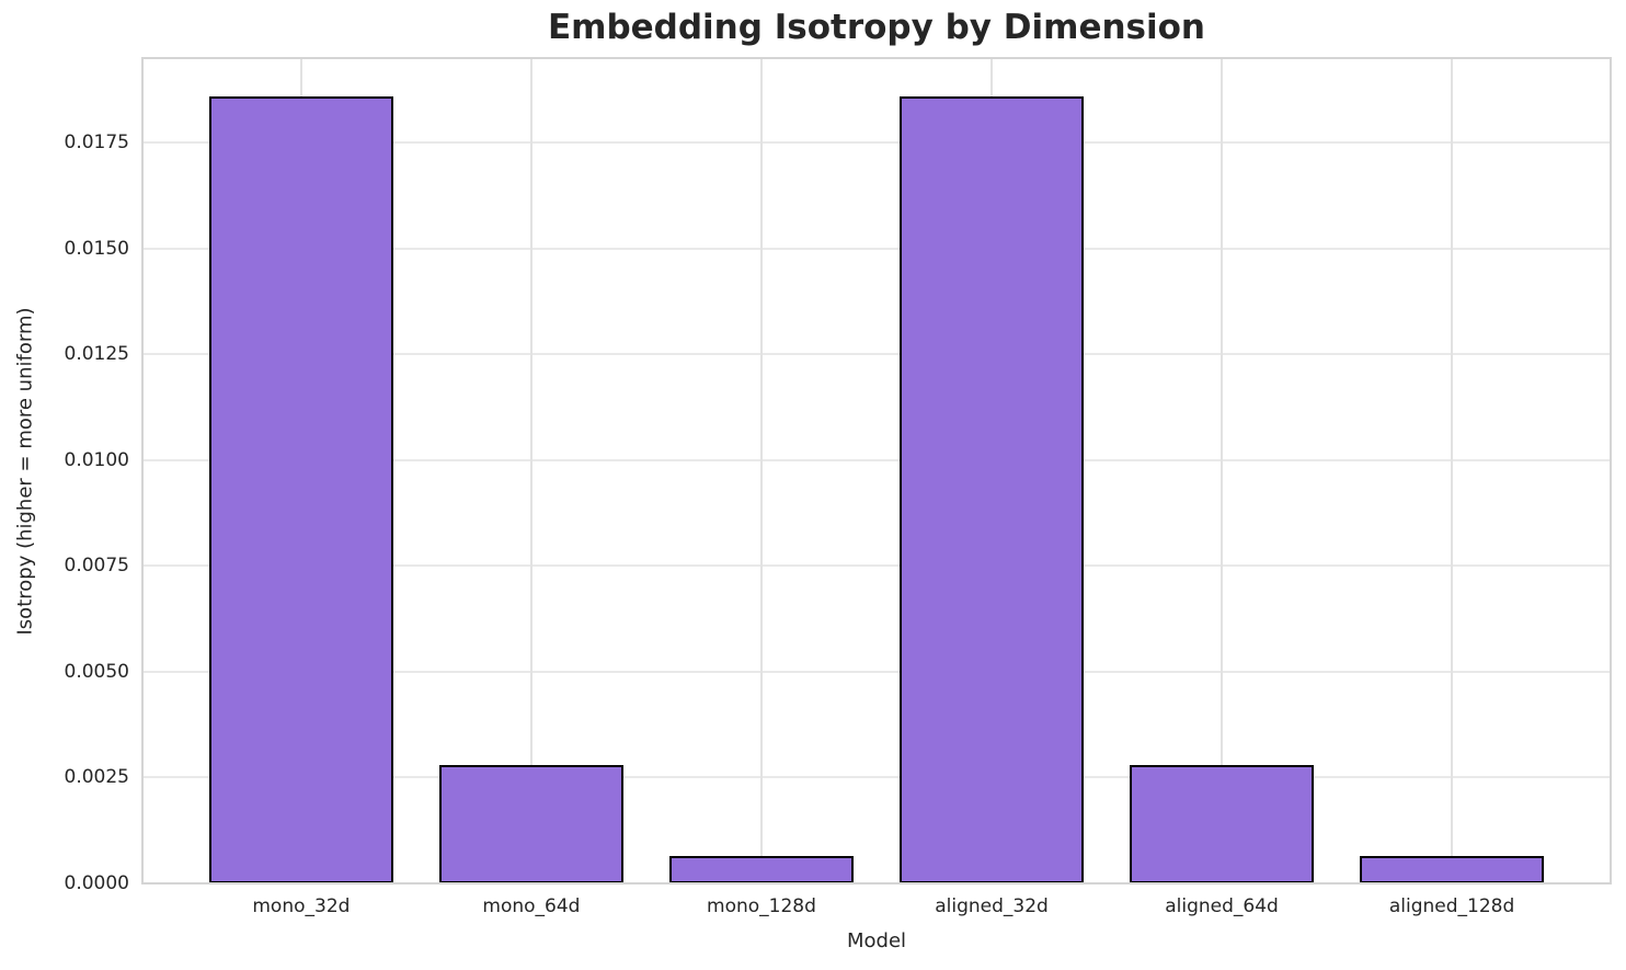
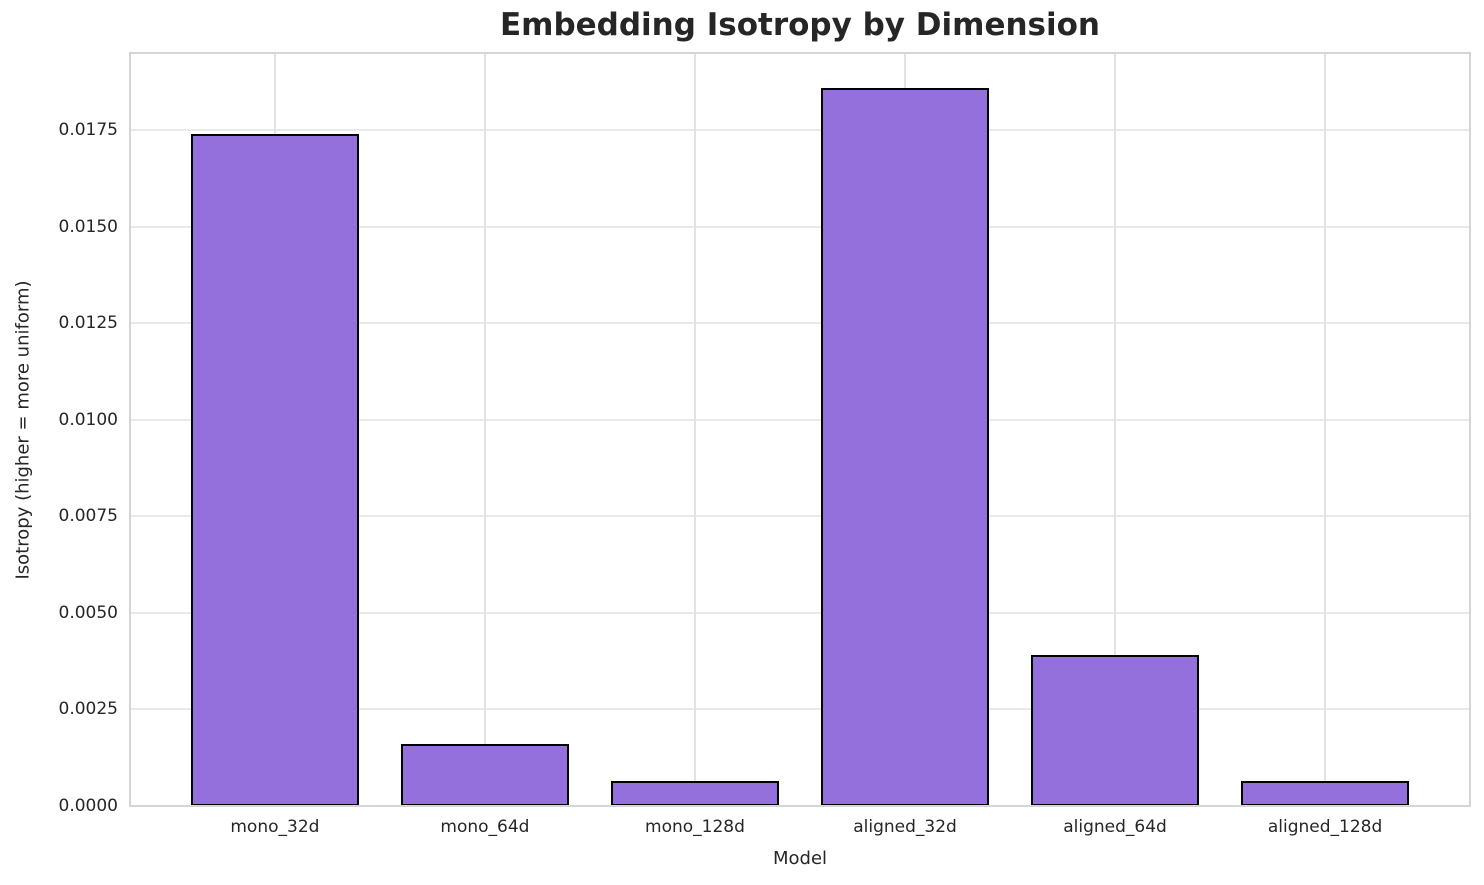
mono_32d: 0.0186 -> 0.0174
mono_64d: 0.0028 -> 0.0016
aligned_64d: 0.0028 -> 0.0039
